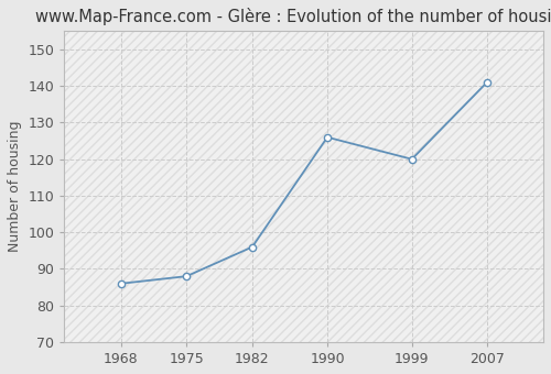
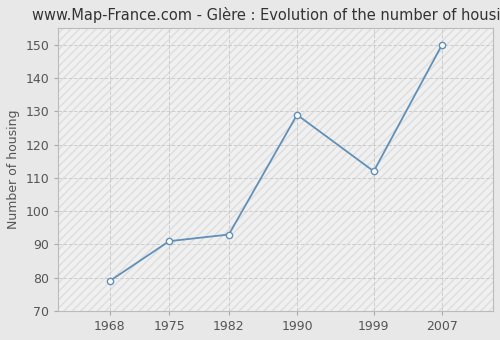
1968: 86 -> 79
1975: 88 -> 91
1982: 96 -> 93
1990: 126 -> 129
1999: 120 -> 112
2007: 141 -> 150
